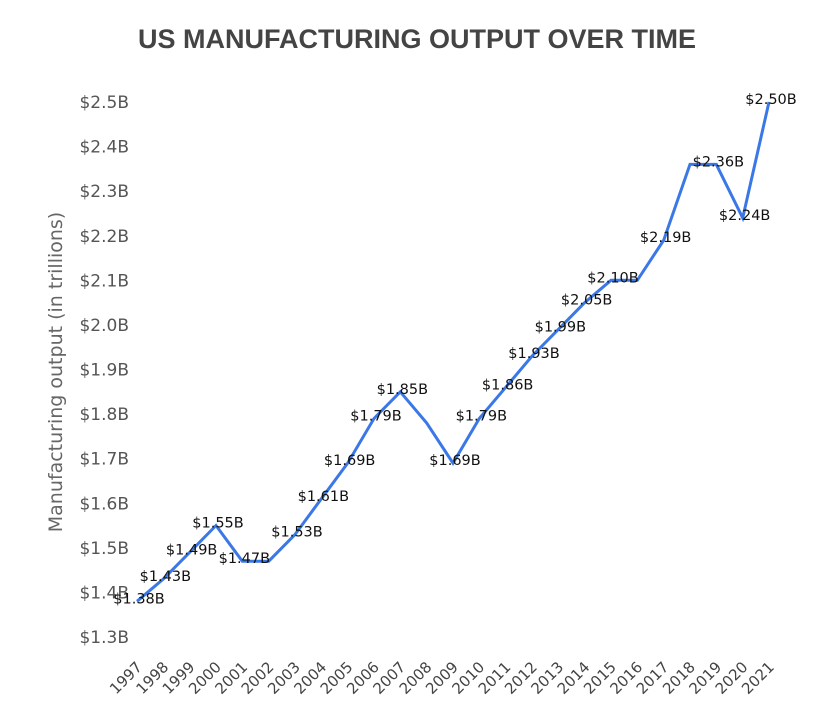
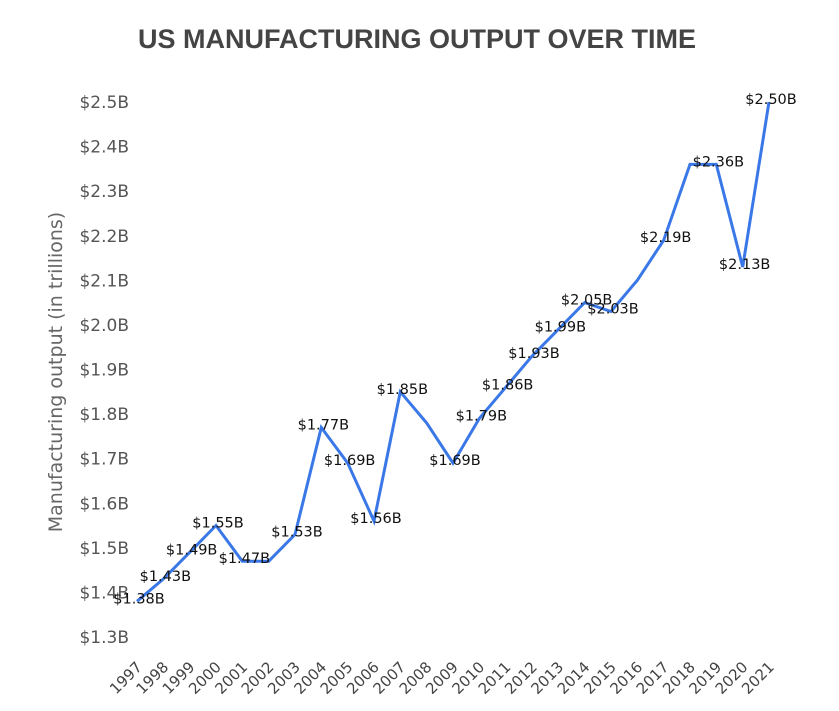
2004: $1.61B -> $1.77B
2006: $1.79B -> $1.56B
2015: $2.10B -> $2.03B
2020: $2.24B -> $2.13B
